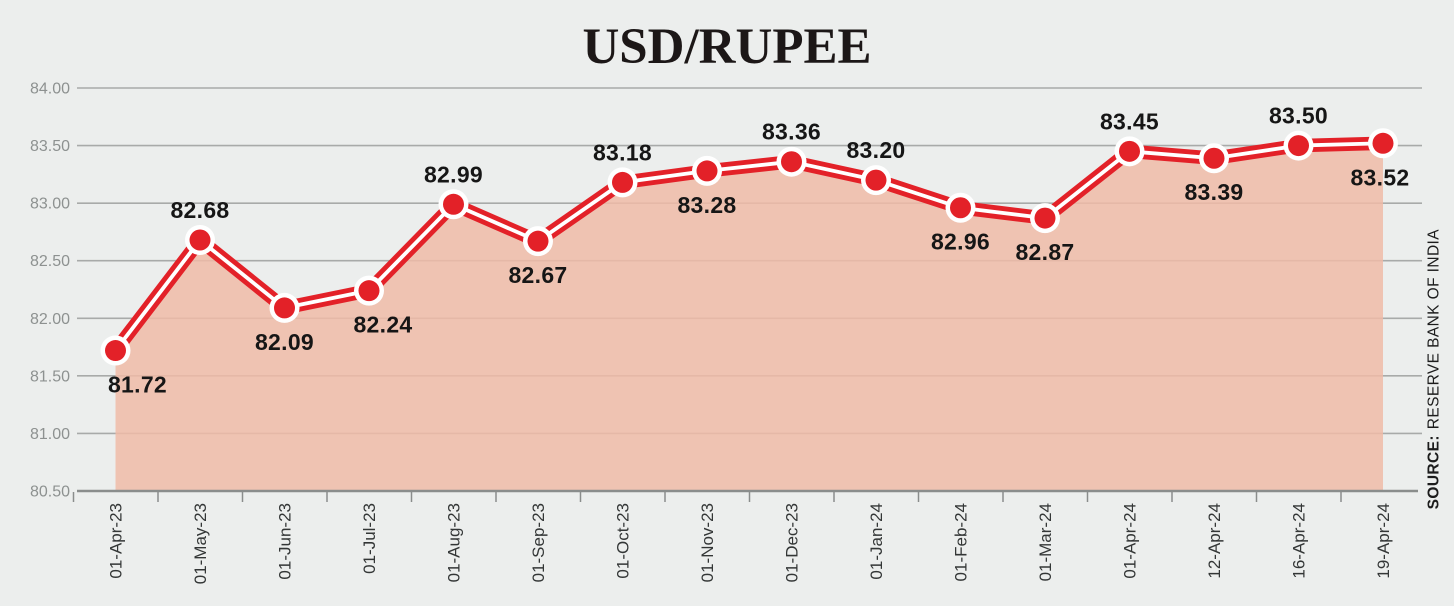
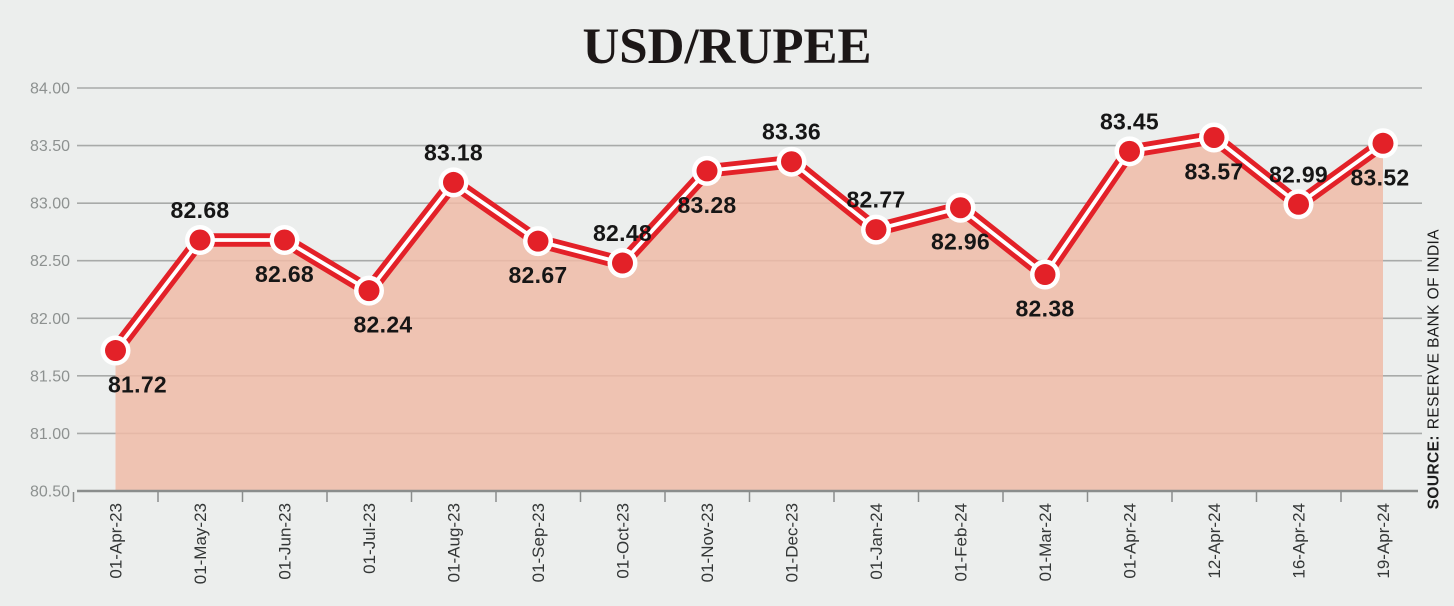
01-Jun-23: 82.09 -> 82.68
01-Aug-23: 82.99 -> 83.18
01-Oct-23: 83.18 -> 82.48
01-Jan-24: 83.20 -> 82.77
01-Mar-24: 82.87 -> 82.38
12-Apr-24: 83.39 -> 83.57
16-Apr-24: 83.50 -> 82.99
